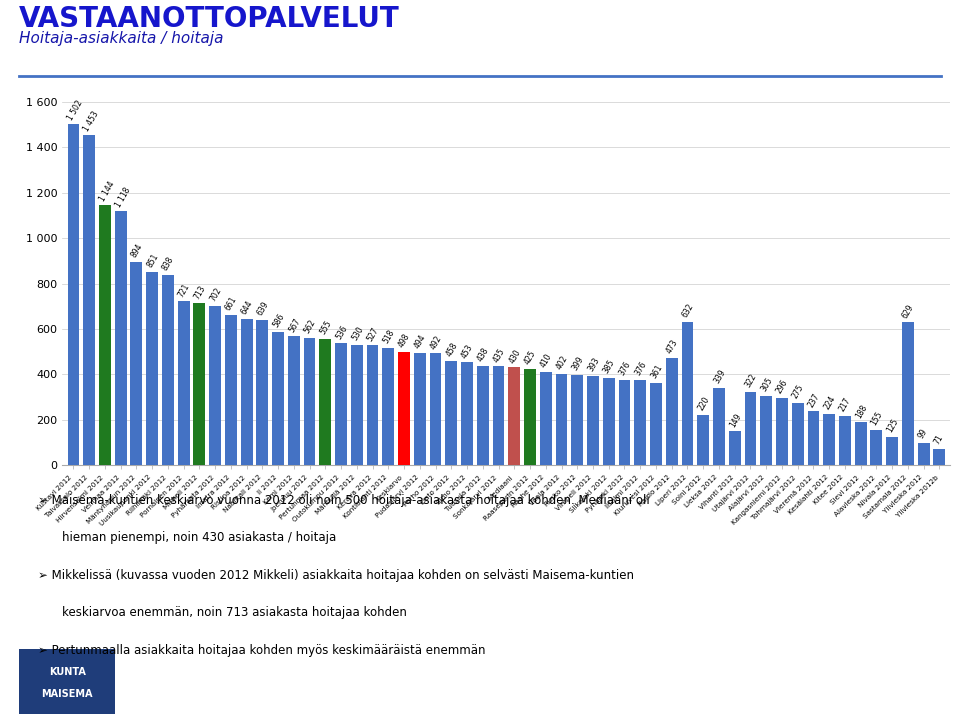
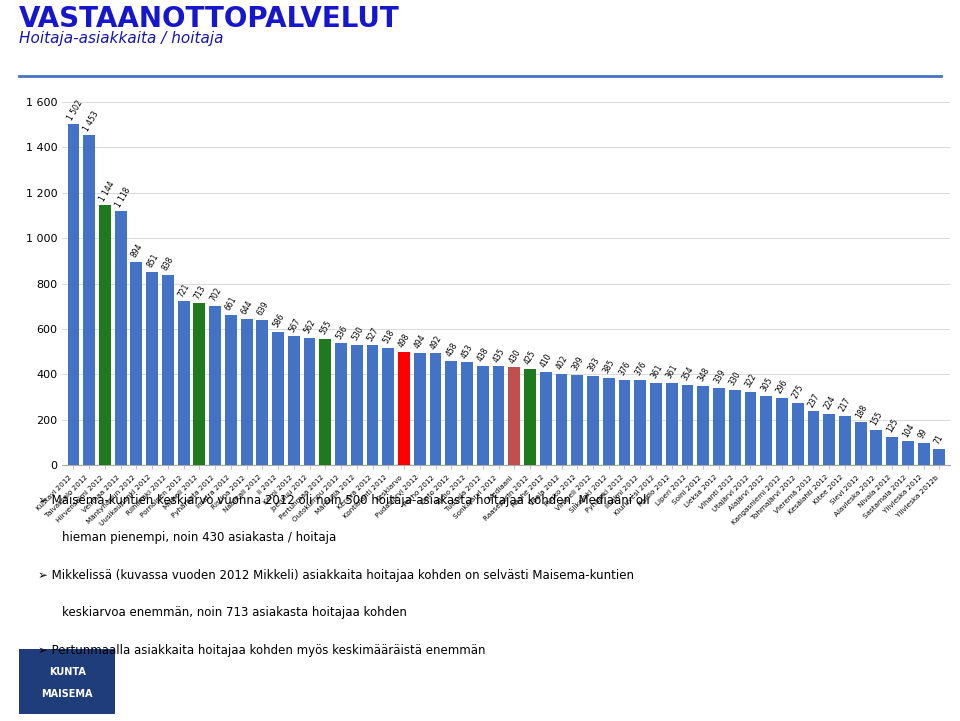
Raisio 2012: 473 -> 361
Liperi 2012: 632 -> 354
Soini 2012: 220 -> 348
Vihanti 2012: 149 -> 330
Sastamala 2012: 629 -> 104
